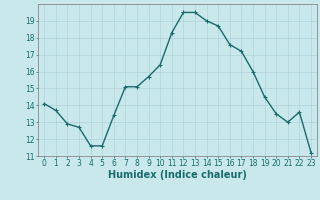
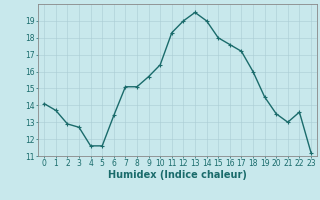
12: 19.5 -> 19.0
15: 18.7 -> 18.0
